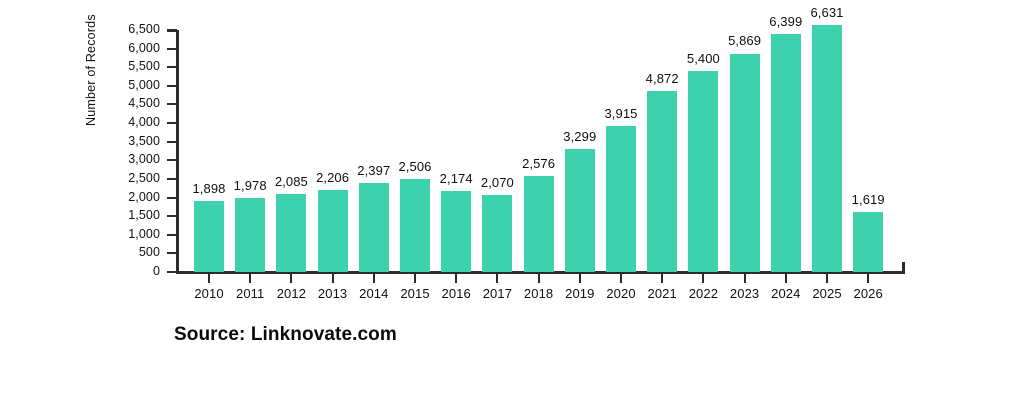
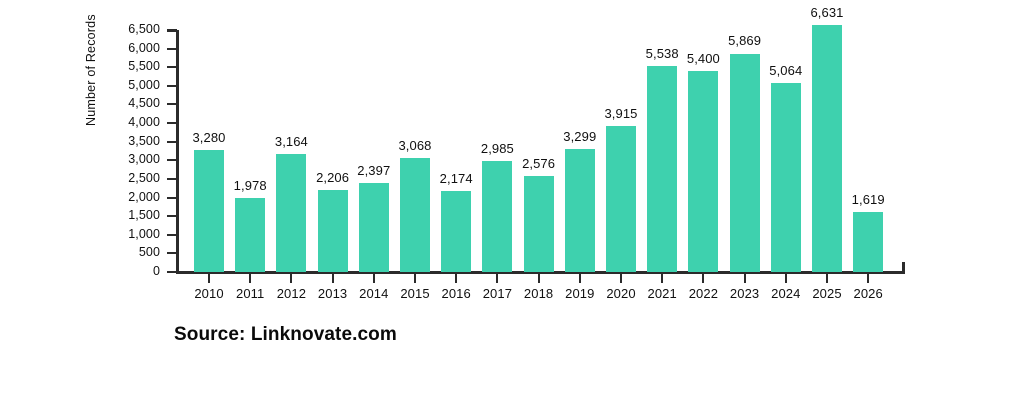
2010: 1,898 -> 3,280
2012: 2,085 -> 3,164
2015: 2,506 -> 3,068
2017: 2,070 -> 2,985
2021: 4,872 -> 5,538
2024: 6,399 -> 5,064
